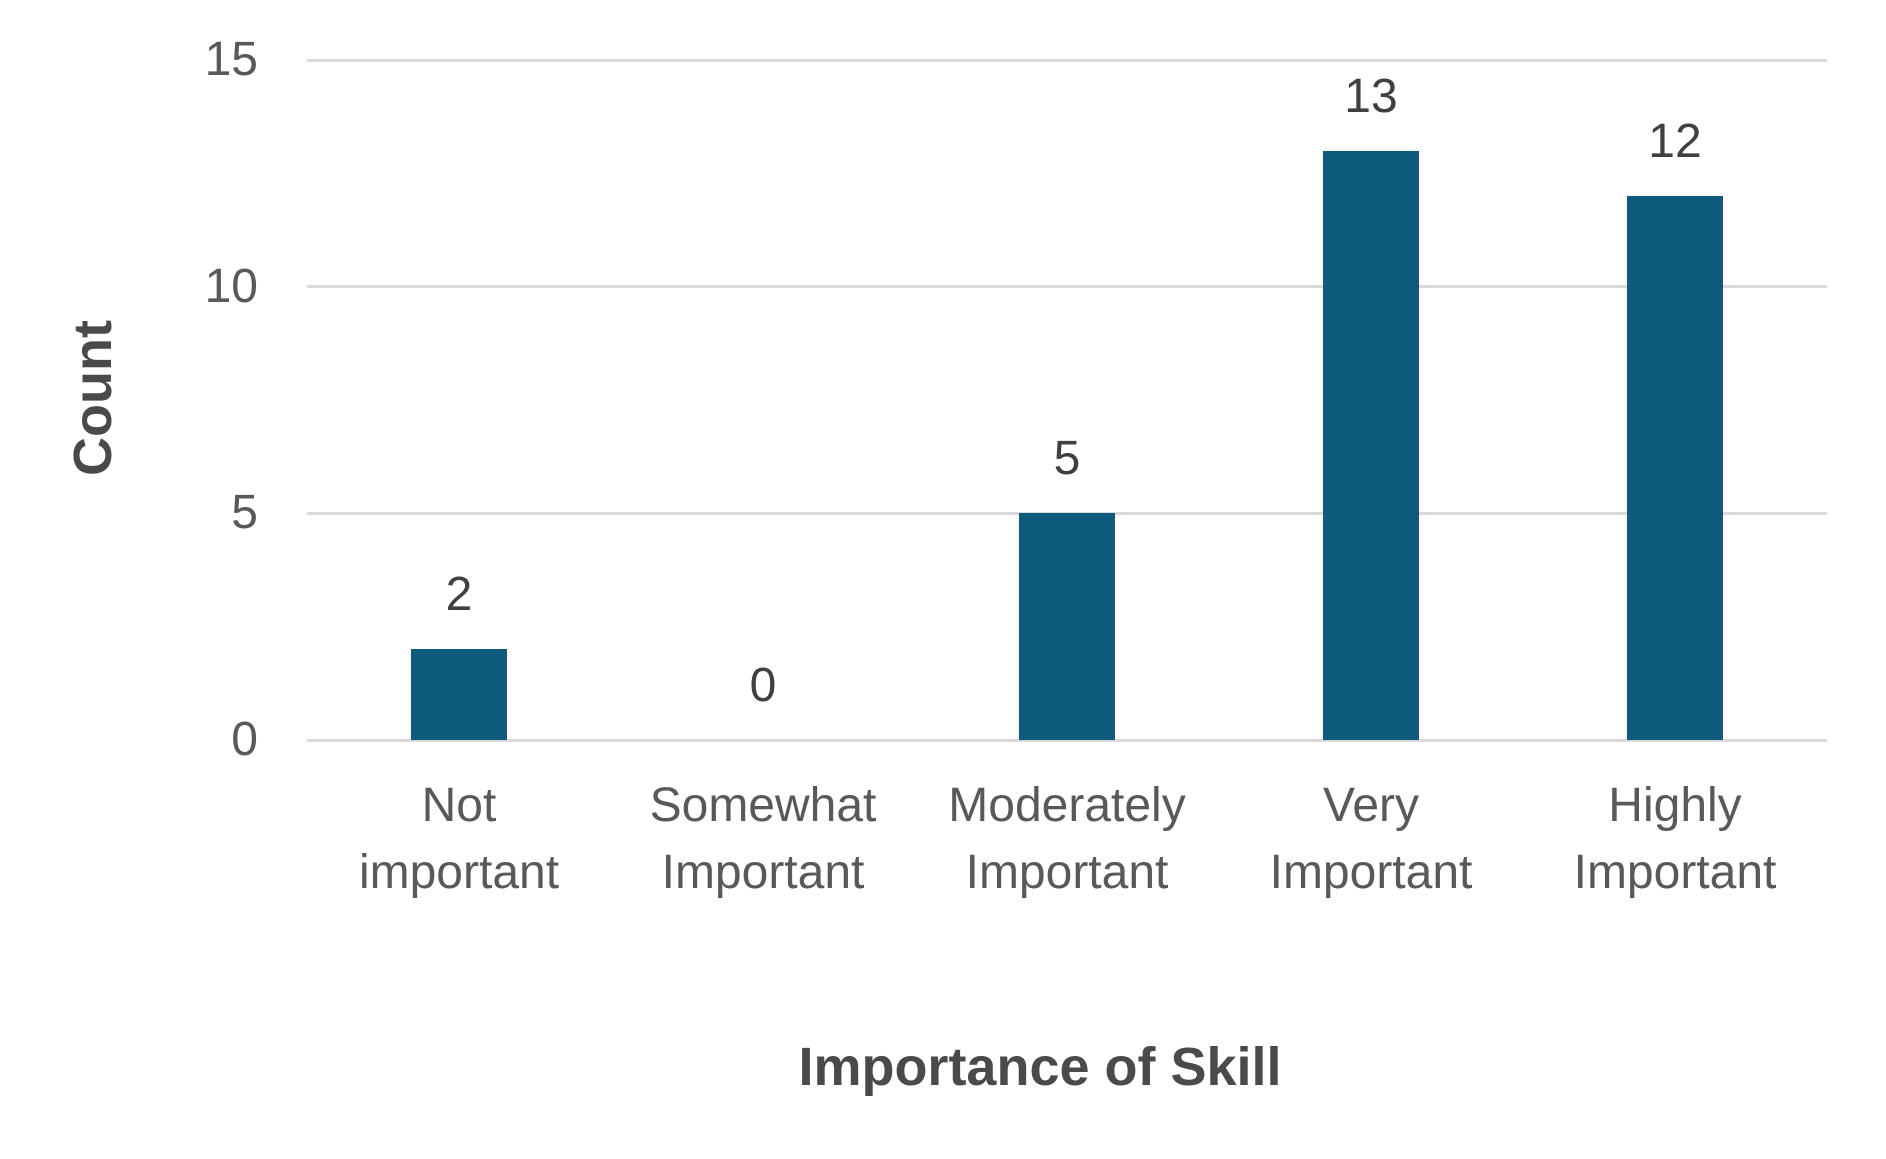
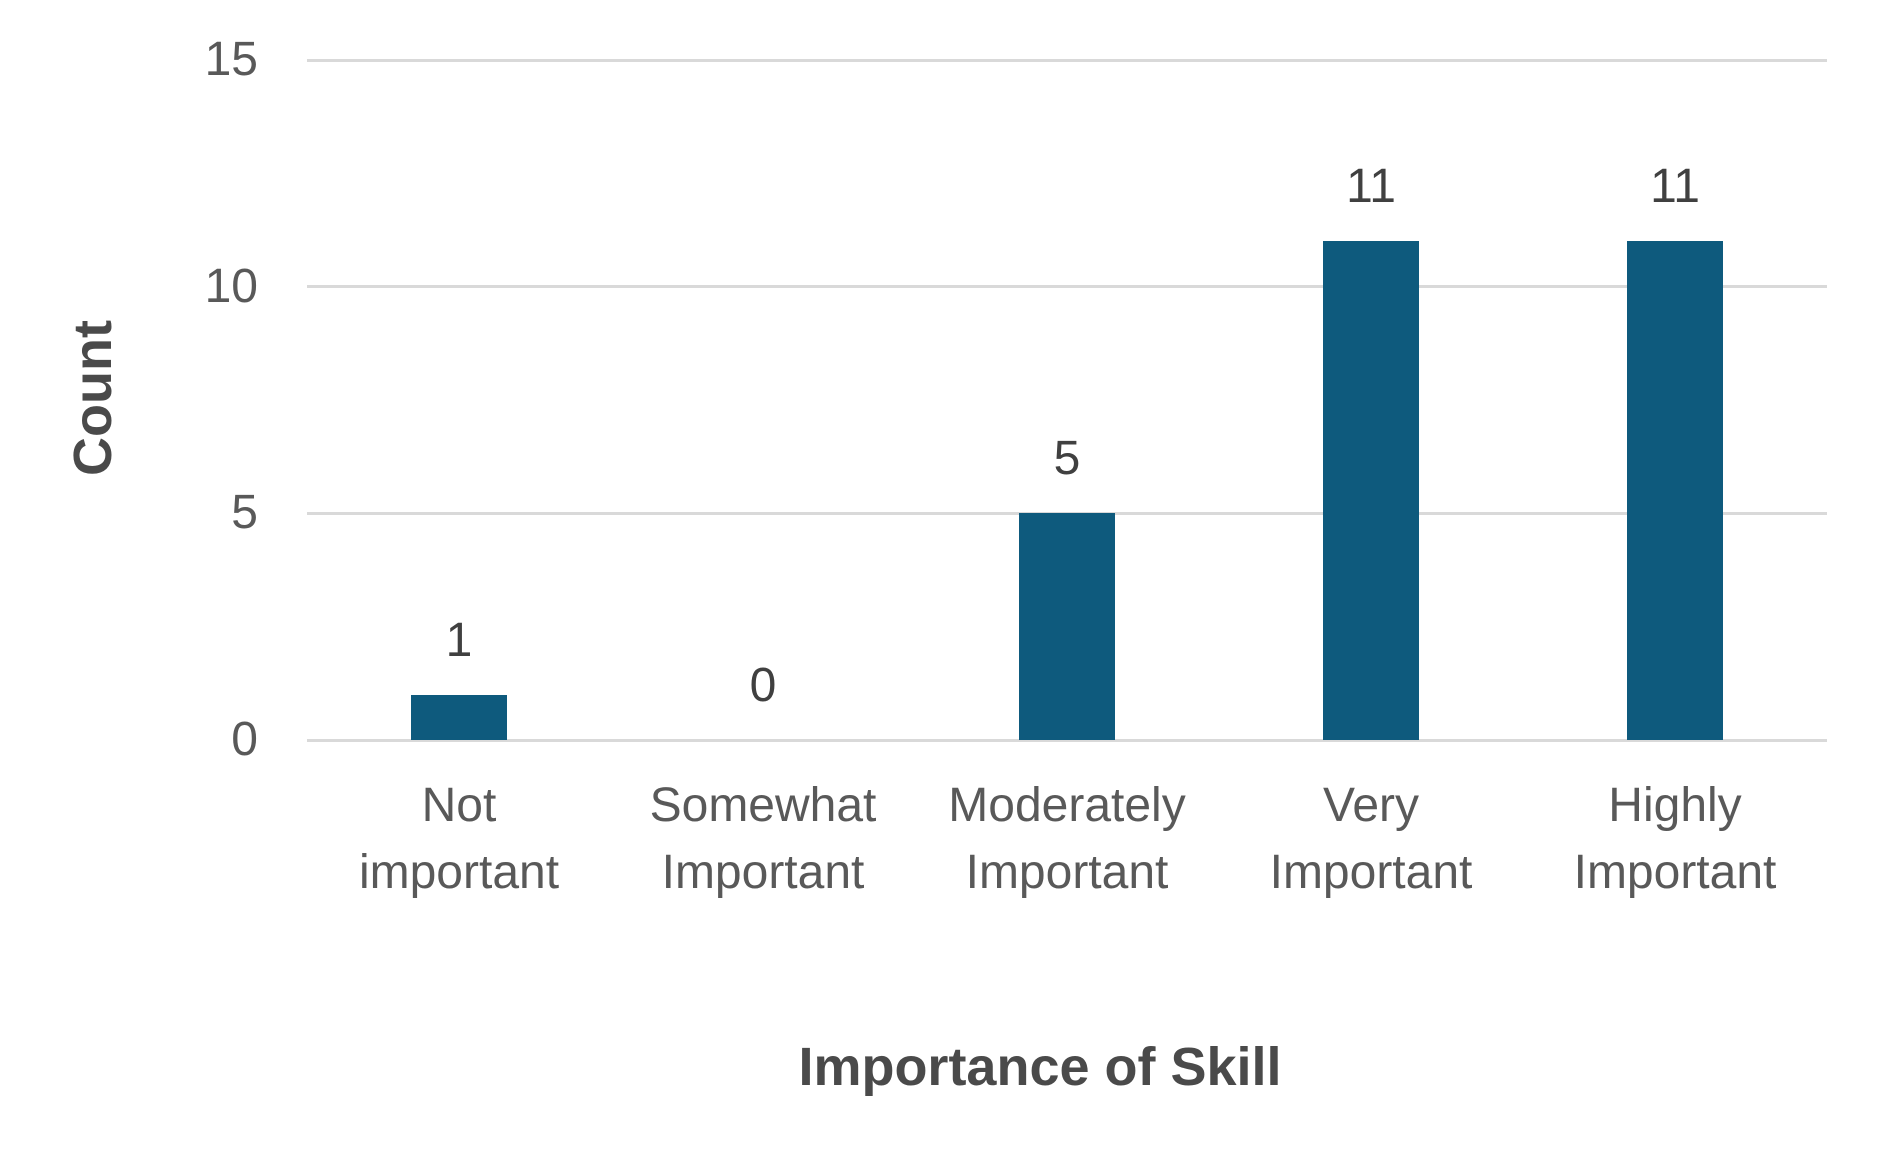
Not important: 2 -> 1
Very Important: 13 -> 11
Highly Important: 12 -> 11
